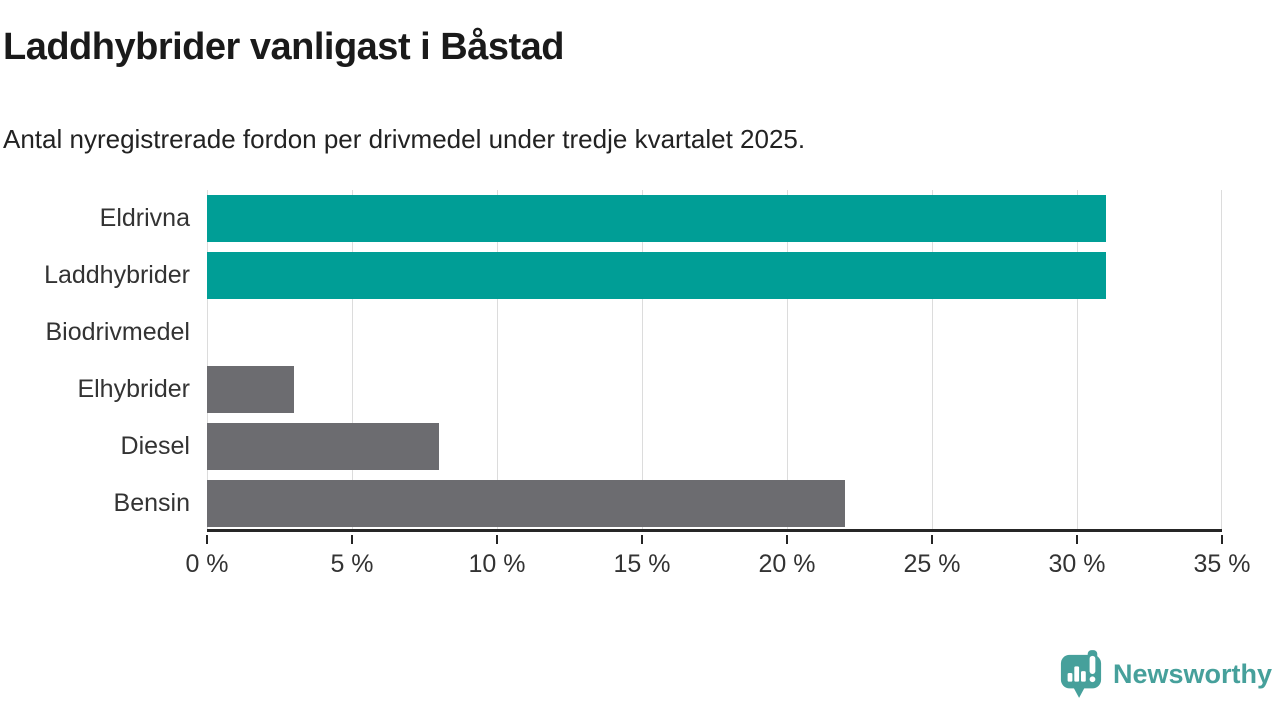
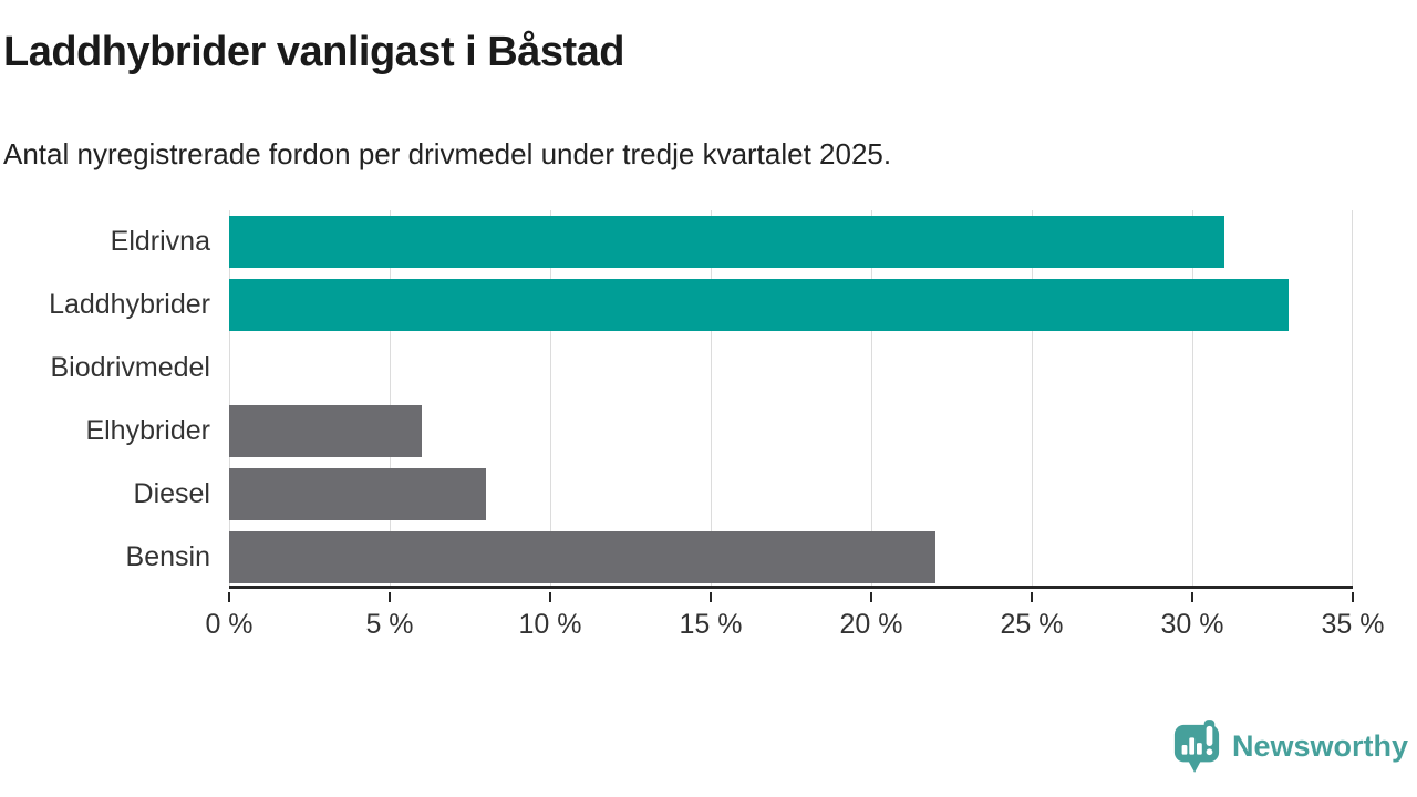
Laddhybrider: 31% -> 33%
Elhybrider: 3% -> 6%
